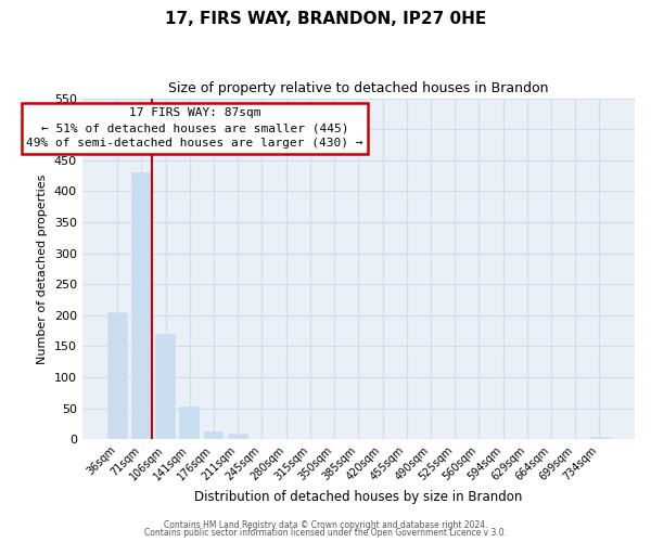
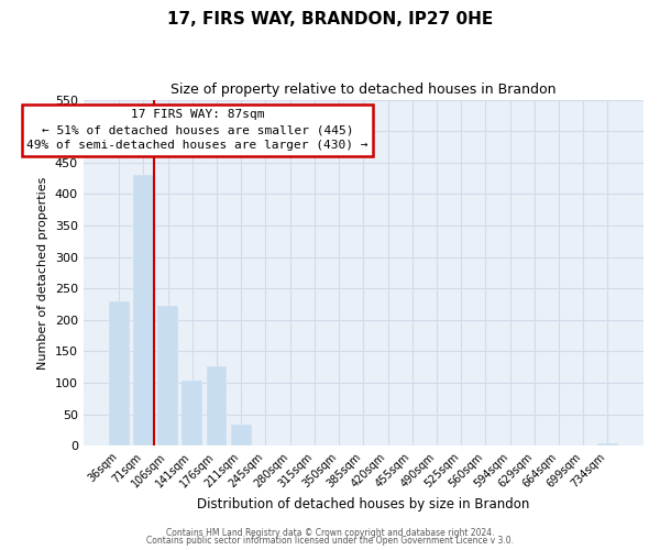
36sqm: 205 -> 230
106sqm: 170 -> 222
141sqm: 53 -> 104
176sqm: 13 -> 126
211sqm: 9 -> 34
